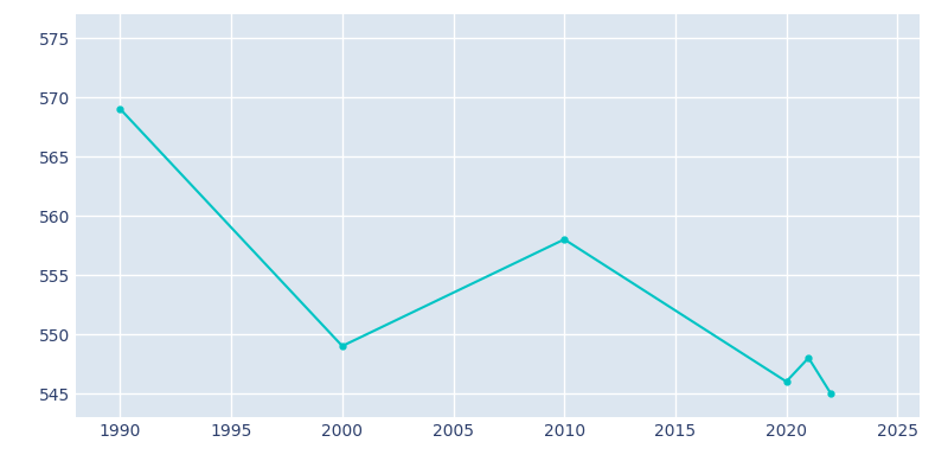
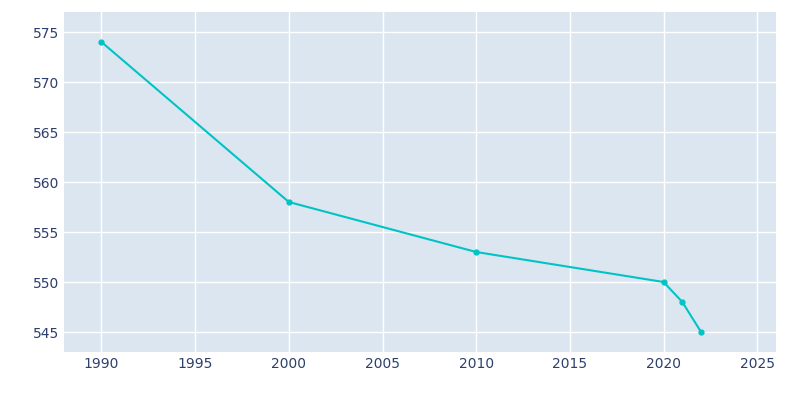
1990: 569 -> 574
2000: 549 -> 558
2010: 558 -> 553
2020: 546 -> 550
